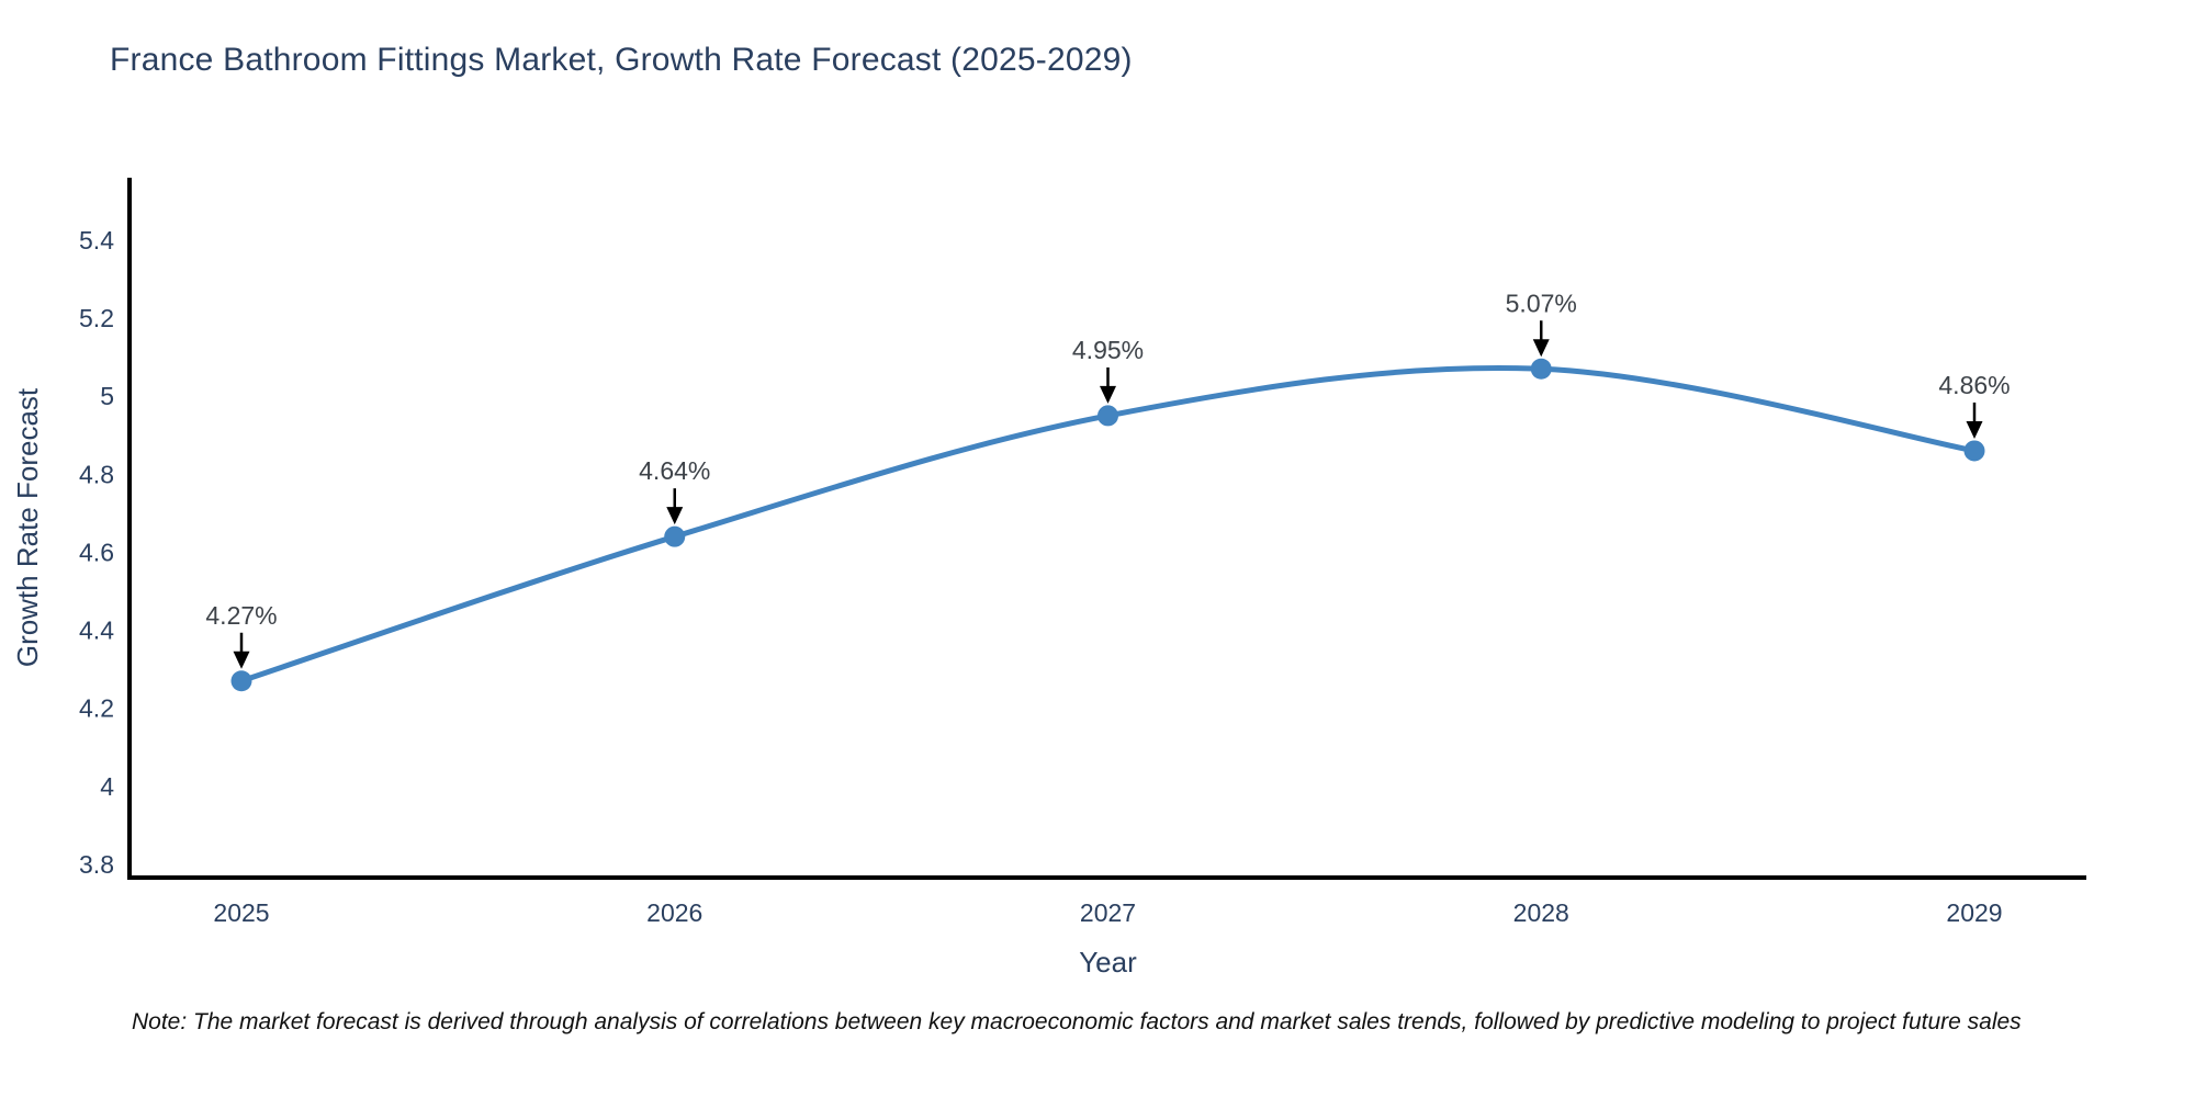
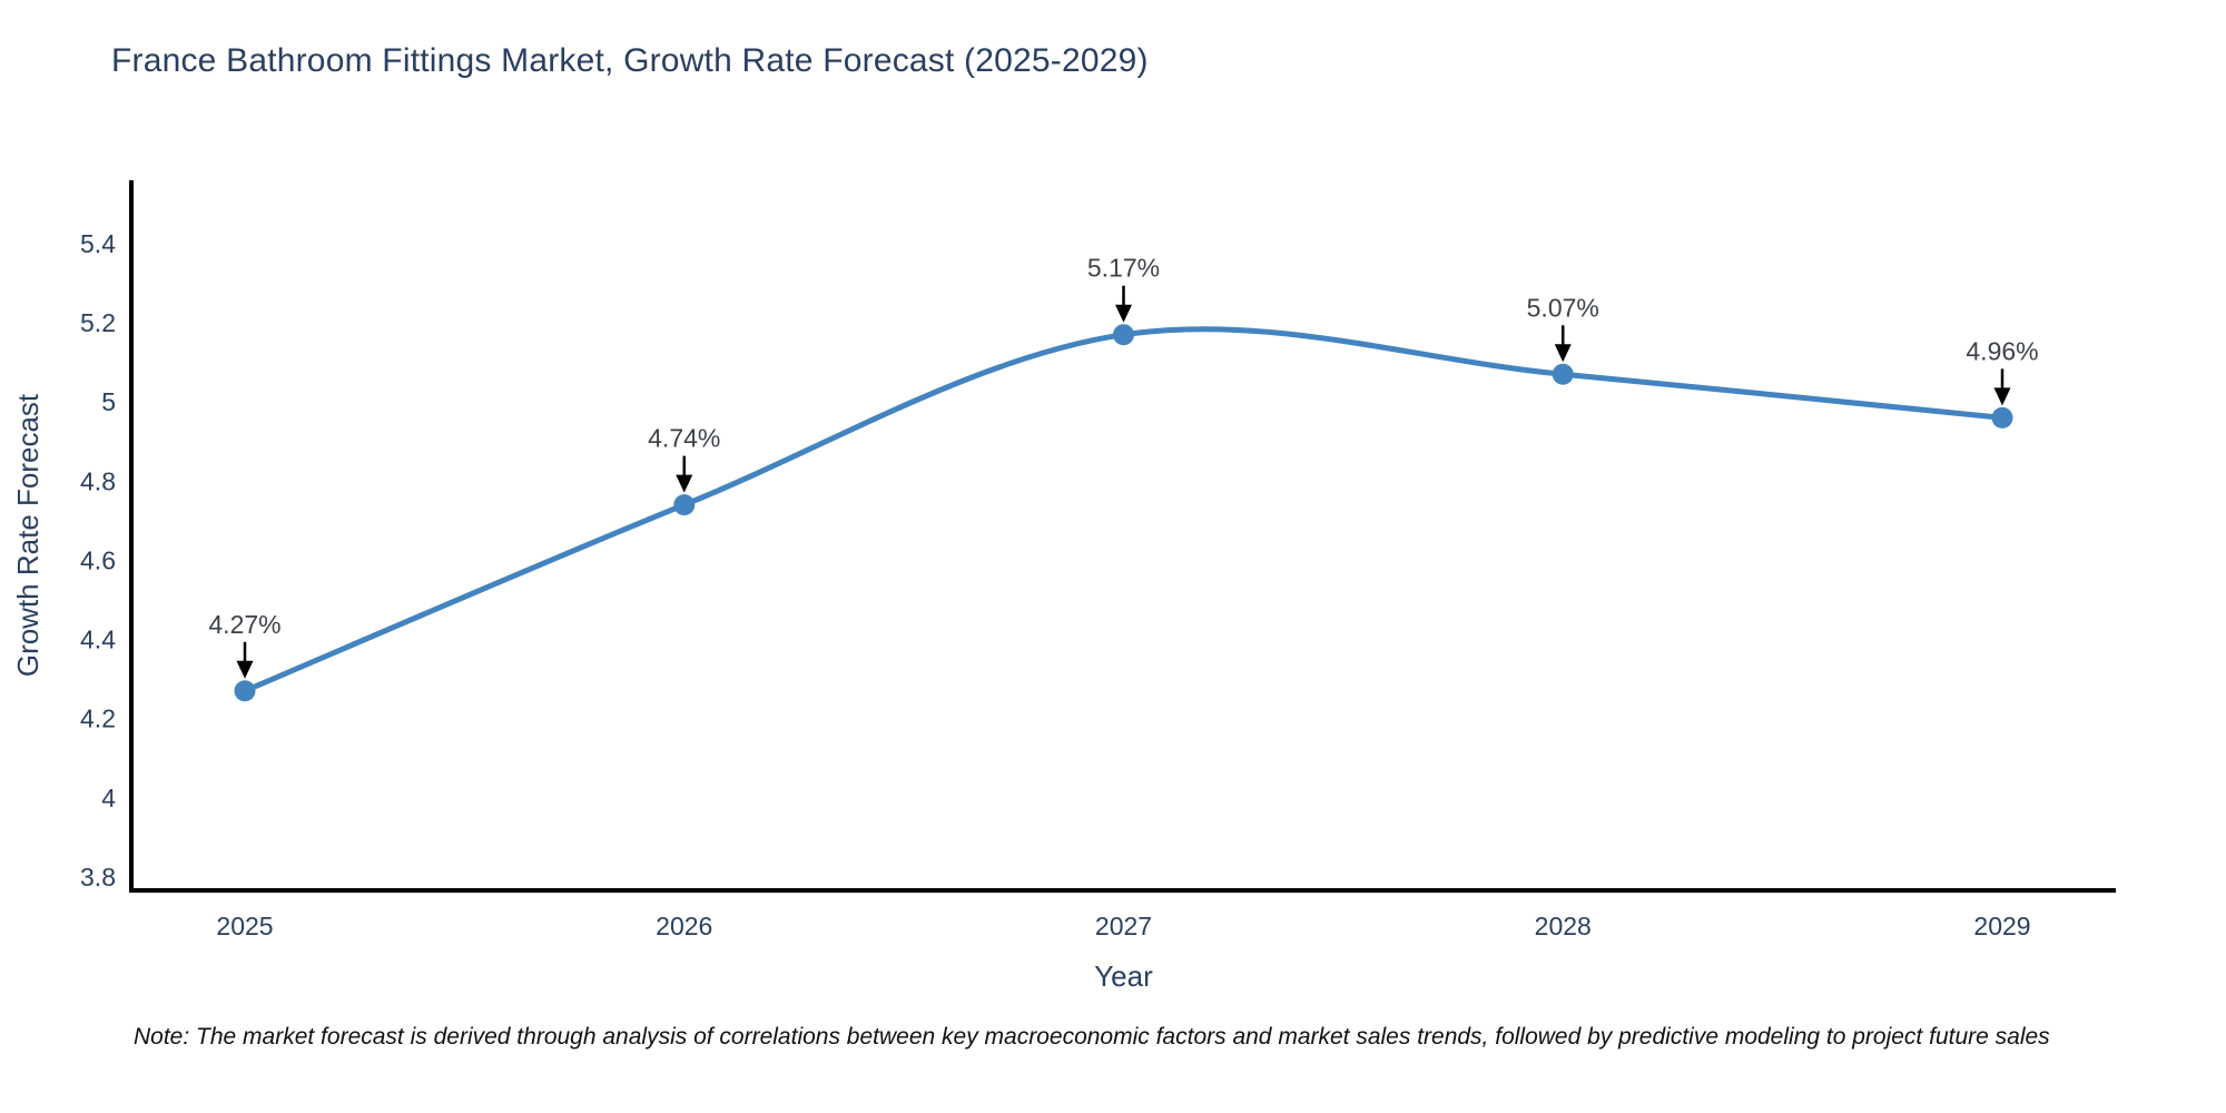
2026: 4.64% -> 4.74%
2027: 4.95% -> 5.17%
2029: 4.86% -> 4.96%
